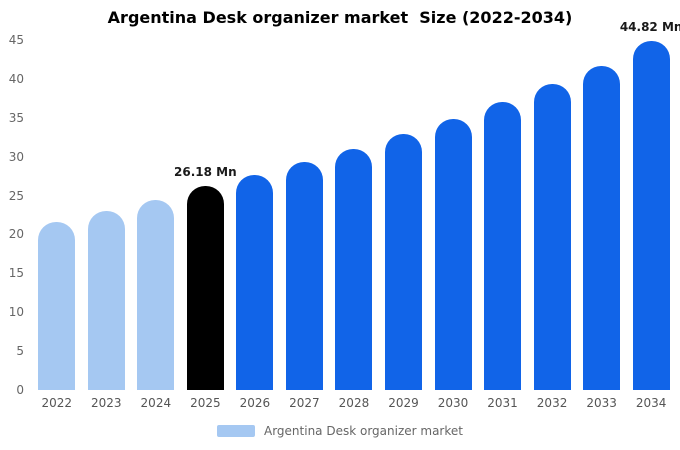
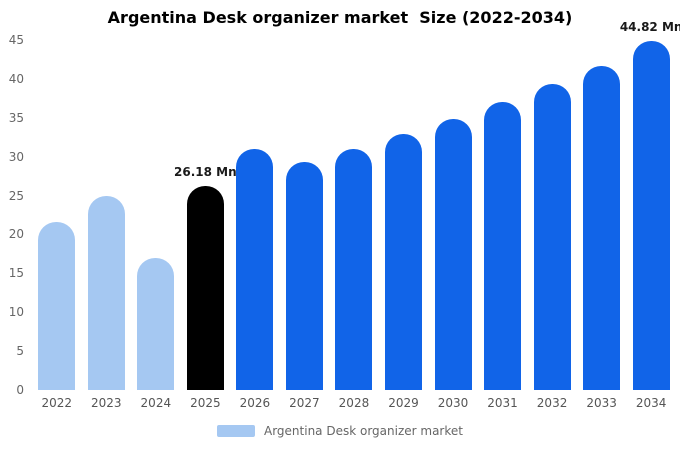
2023: 23 -> 25
2024: 24 -> 17
2026: 28 -> 31
